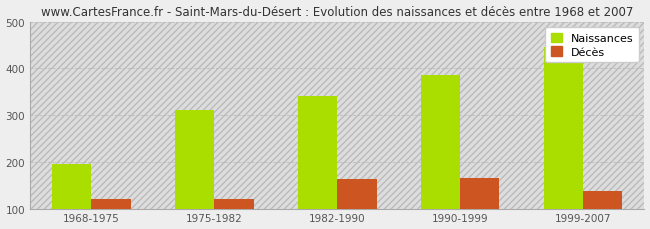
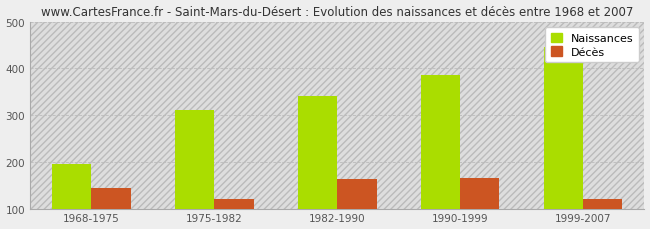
Décès/1968-1975: 120 -> 145
Décès/1999-2007: 137 -> 120
